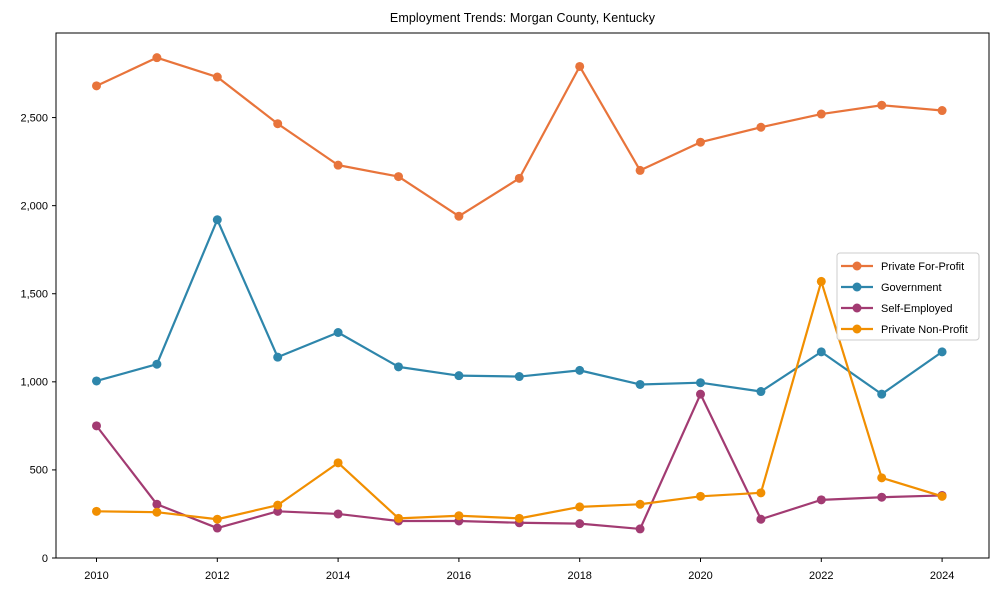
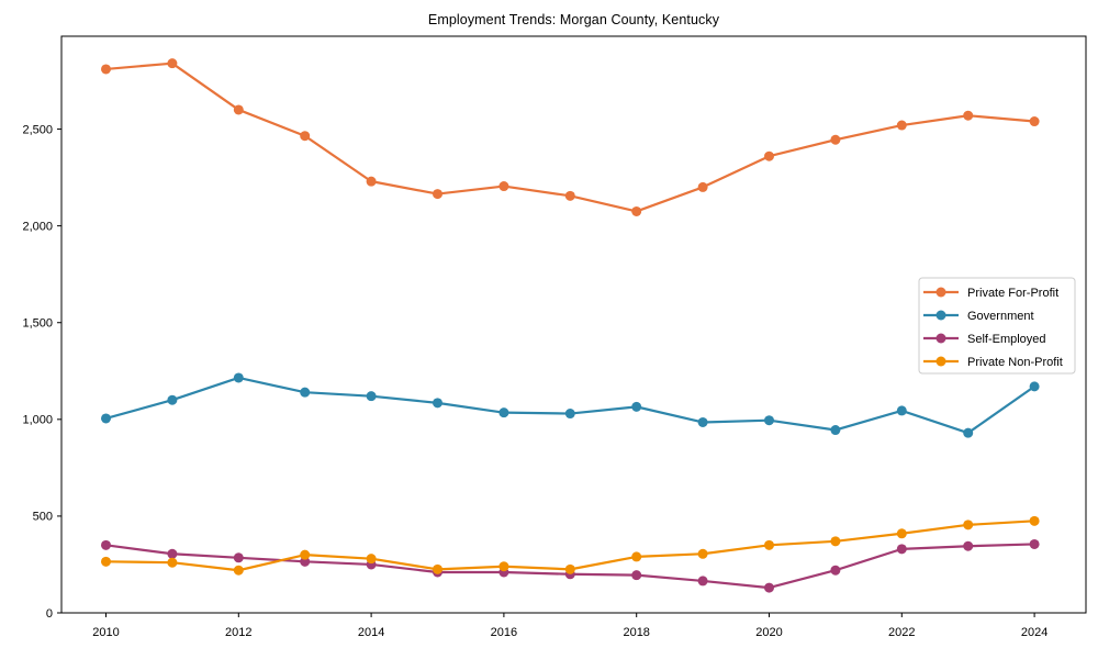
Private For-Profit/2010: 2680 -> 2810
Self-Employed/2010: 750 -> 350
Private For-Profit/2012: 2730 -> 2600
Government/2012: 1920 -> 1220
Self-Employed/2012: 170 -> 280
Government/2014: 1280 -> 1120
Private Non-Profit/2014: 540 -> 280
Private For-Profit/2016: 1940 -> 2200
Private For-Profit/2018: 2790 -> 2080
Self-Employed/2020: 930 -> 130
Government/2022: 1170 -> 1040
Private Non-Profit/2022: 1570 -> 410
Private Non-Profit/2024: 350 -> 480
